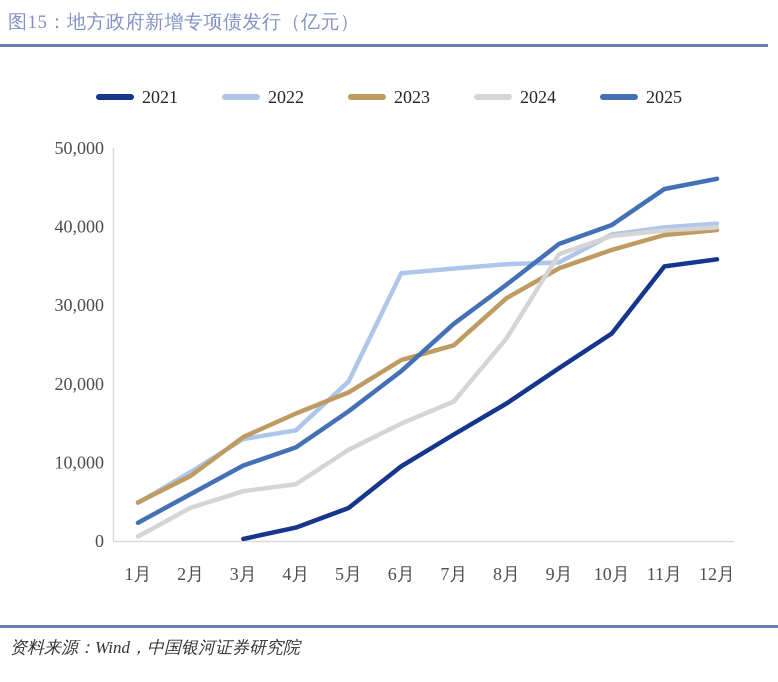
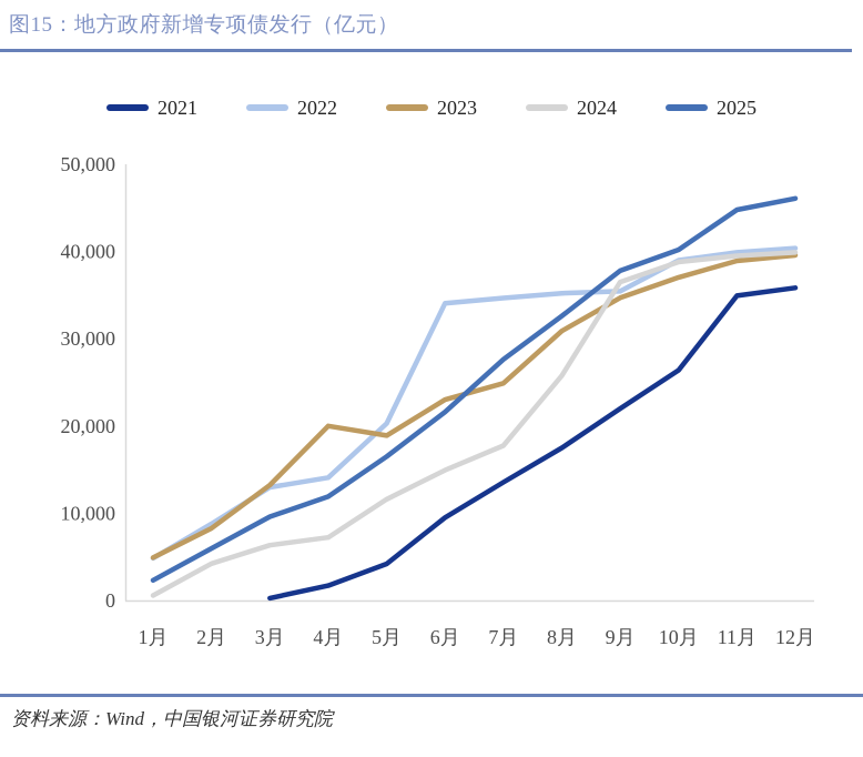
2023/4月: 16000 -> 20000
